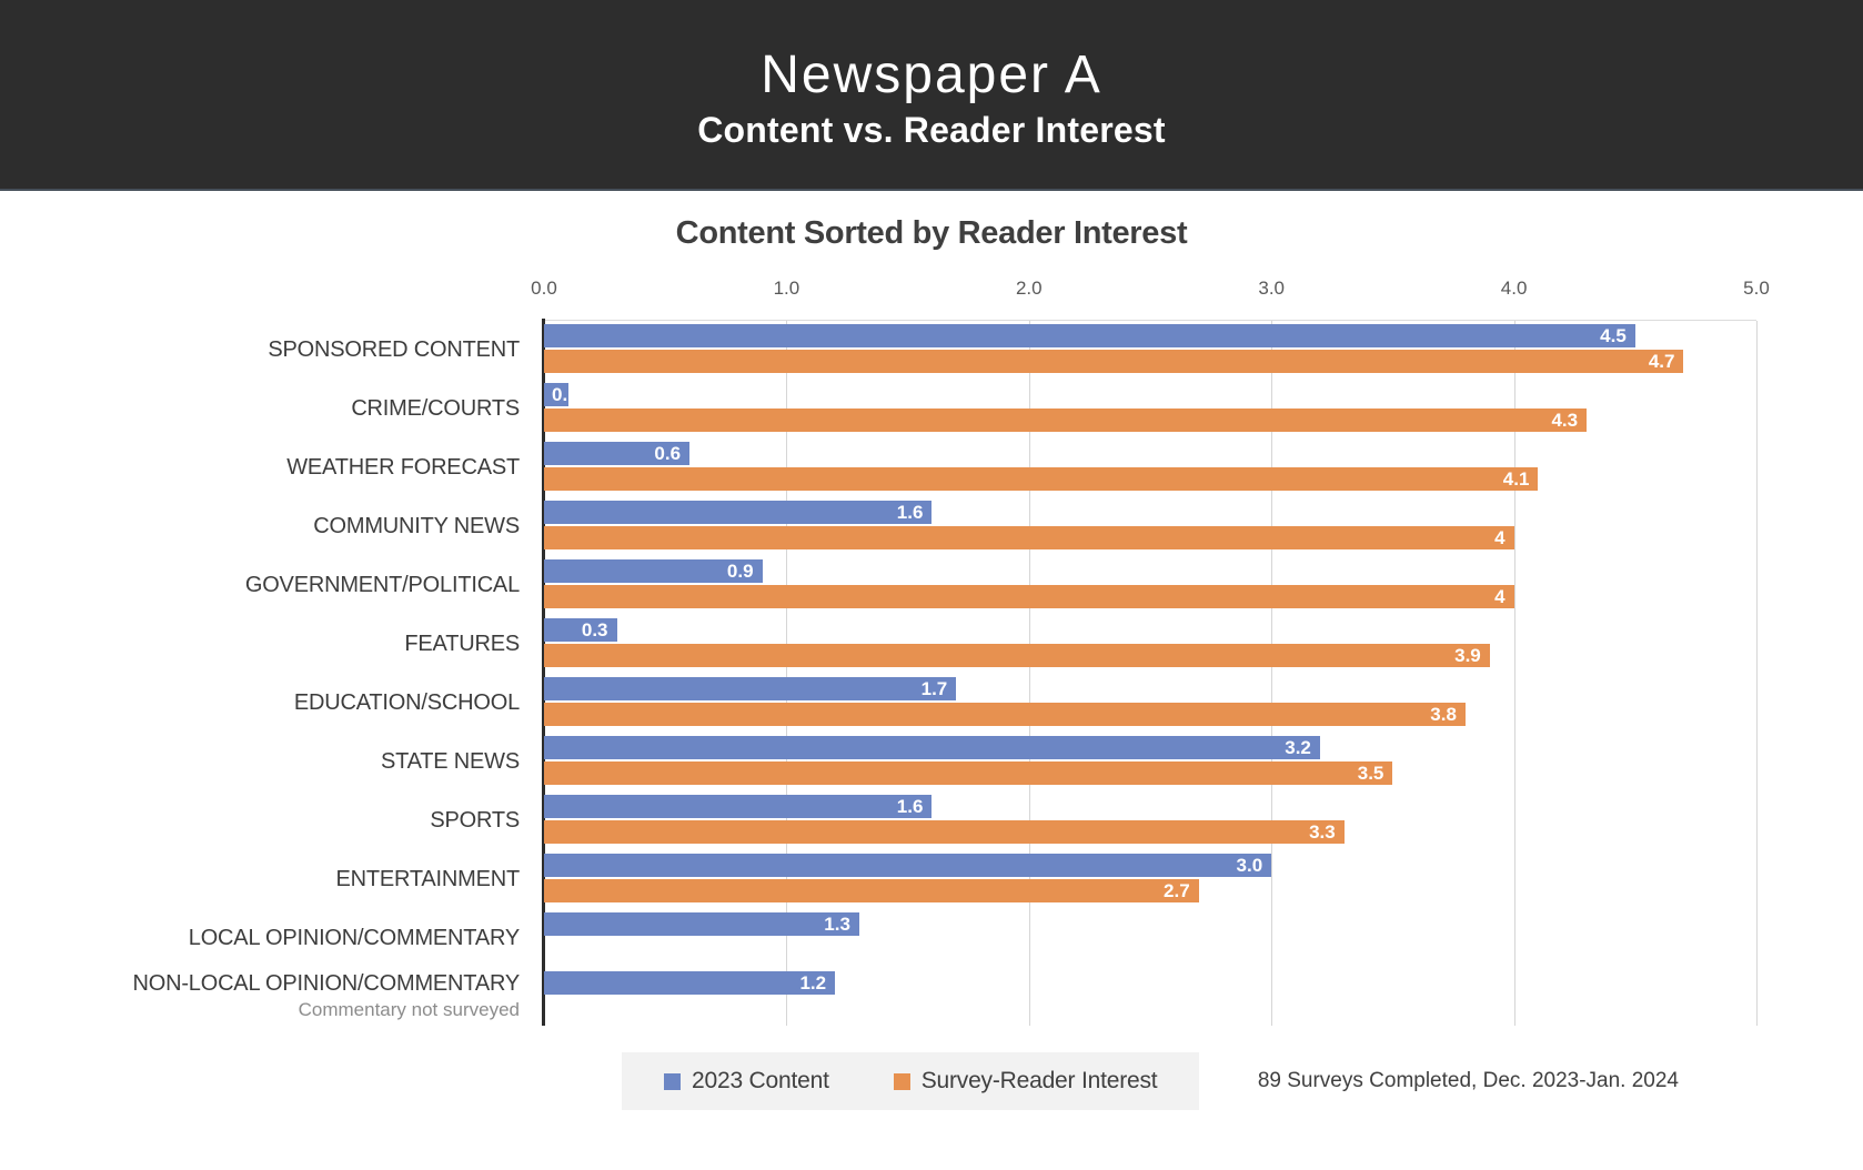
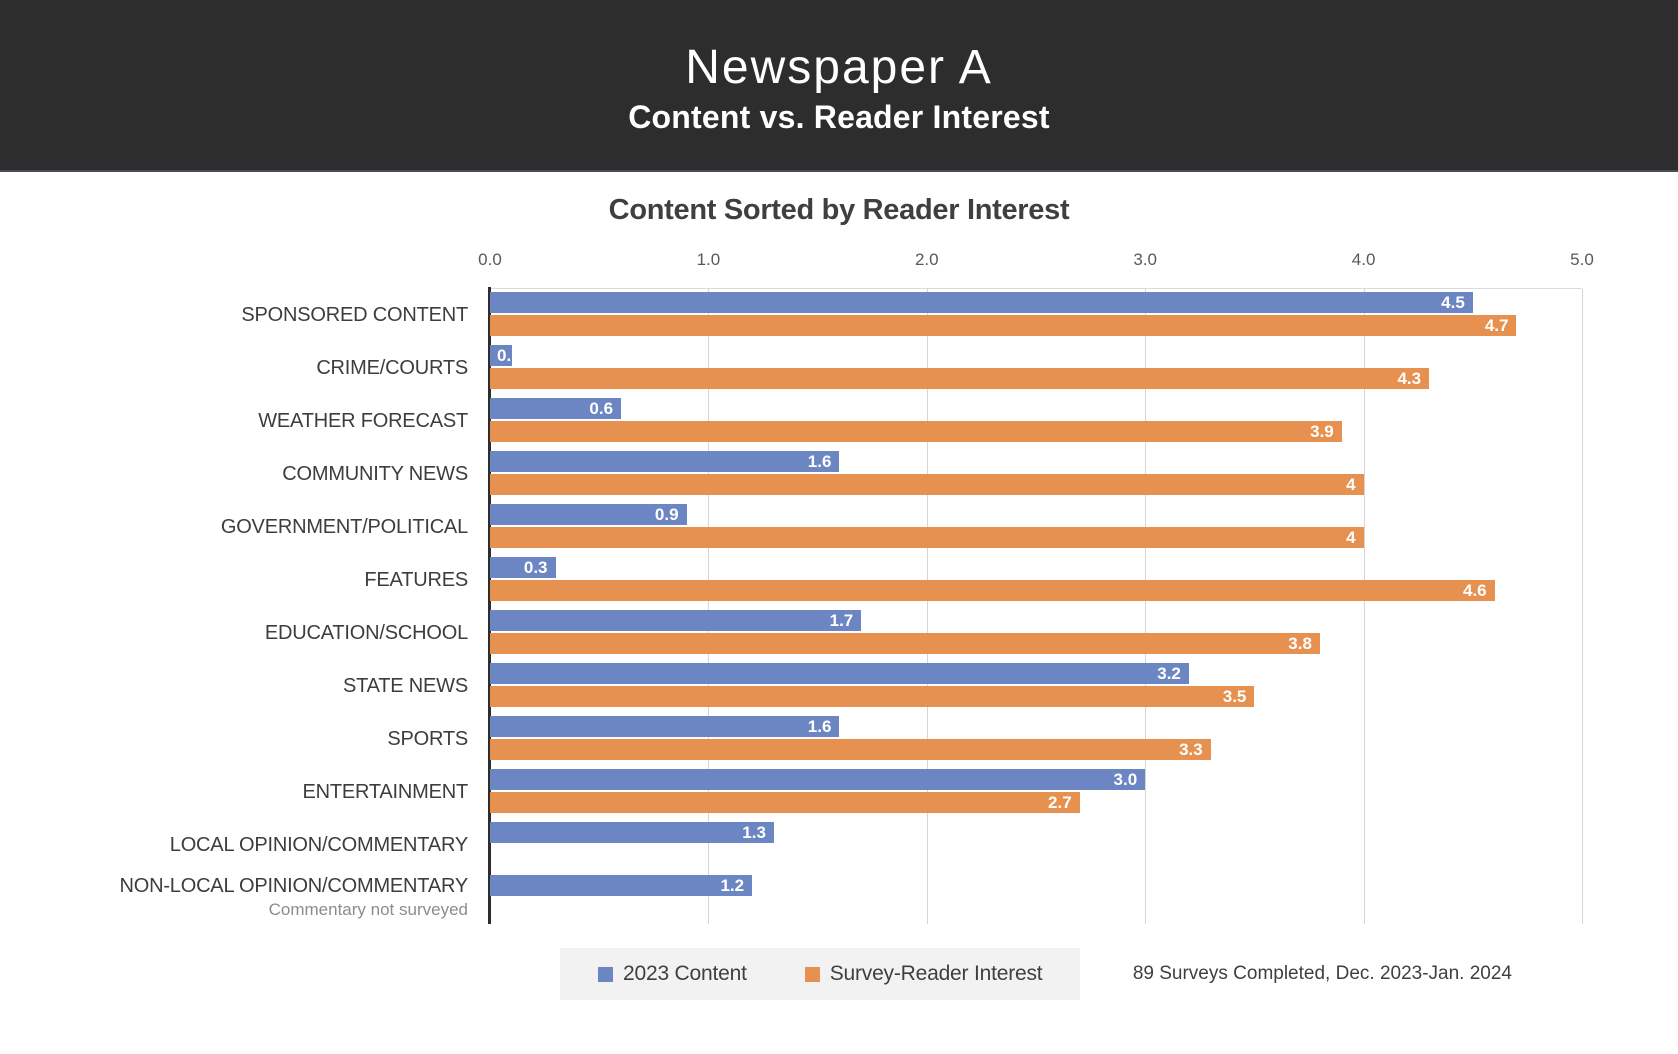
Survey-Reader Interest/WEATHER FORECAST: 4.1 -> 3.9
Survey-Reader Interest/FEATURES: 3.9 -> 4.6
